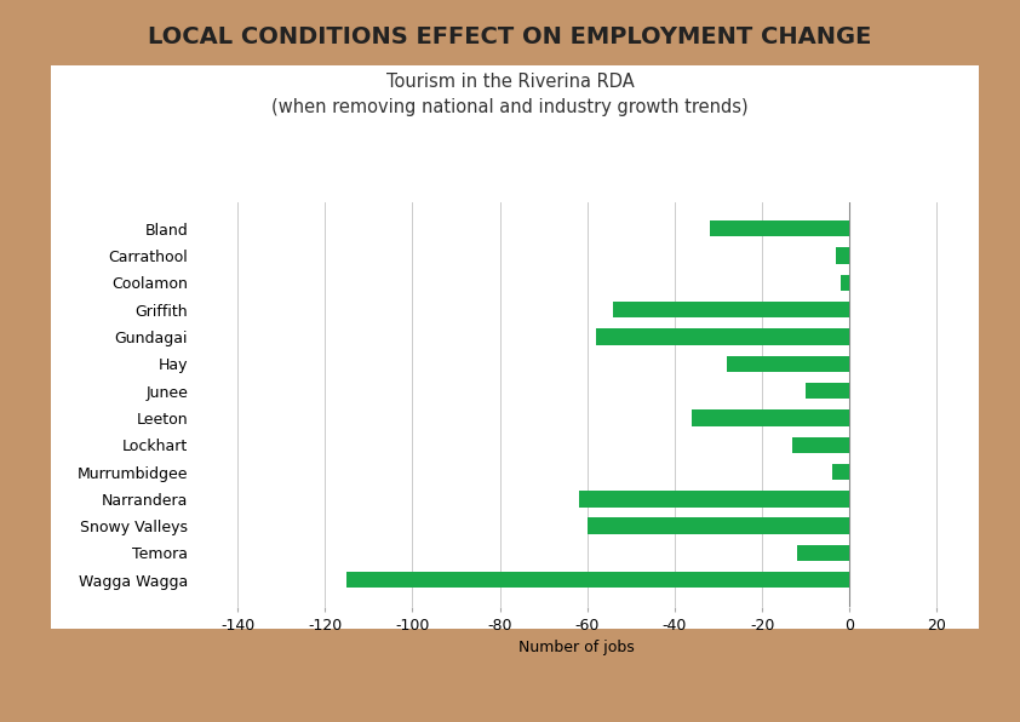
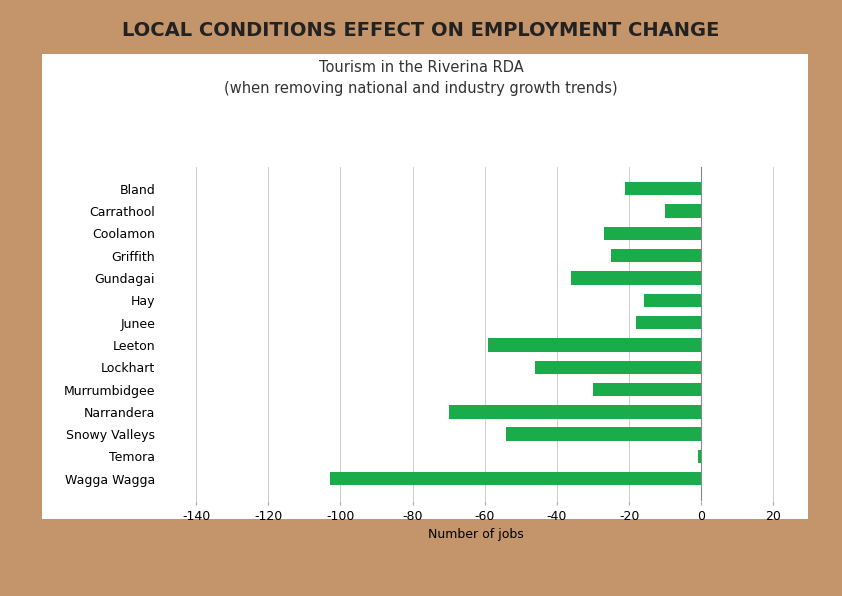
Bland: -32 -> -21
Carrathool: -3 -> -10
Coolamon: -2 -> -27
Griffith: -54 -> -25
Gundagai: -58 -> -36
Hay: -28 -> -16
Junee: -10 -> -18
Leeton: -36 -> -59
Lockhart: -13 -> -46
Murrumbidgee: -4 -> -30
Narrandera: -62 -> -70
Snowy Valleys: -60 -> -54
Temora: -12 -> -1
Wagga Wagga: -115 -> -103
